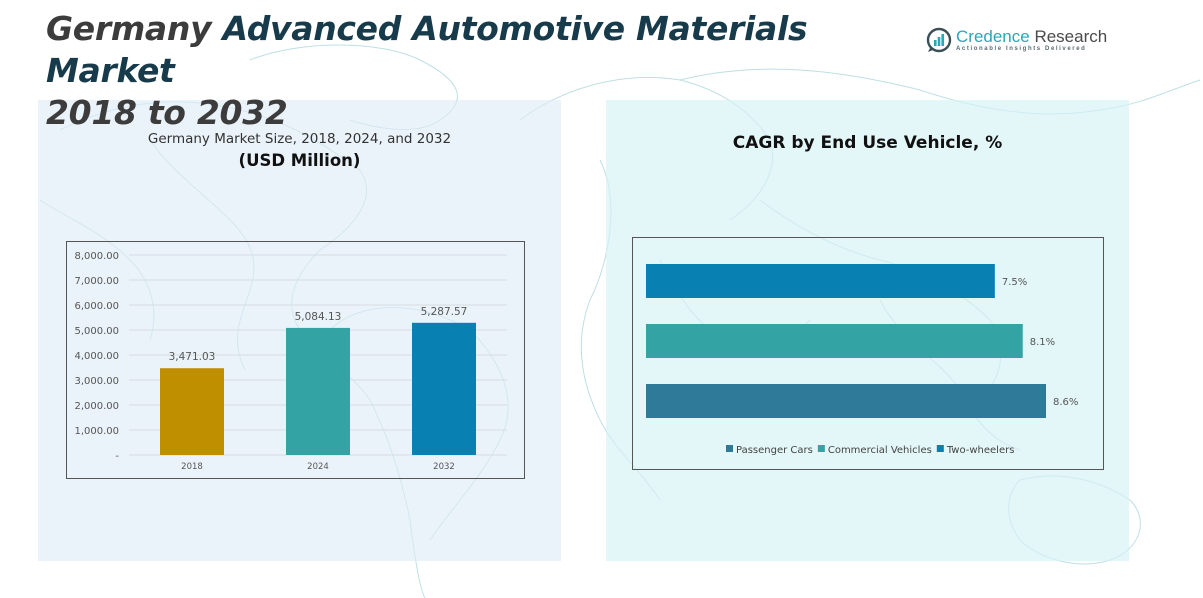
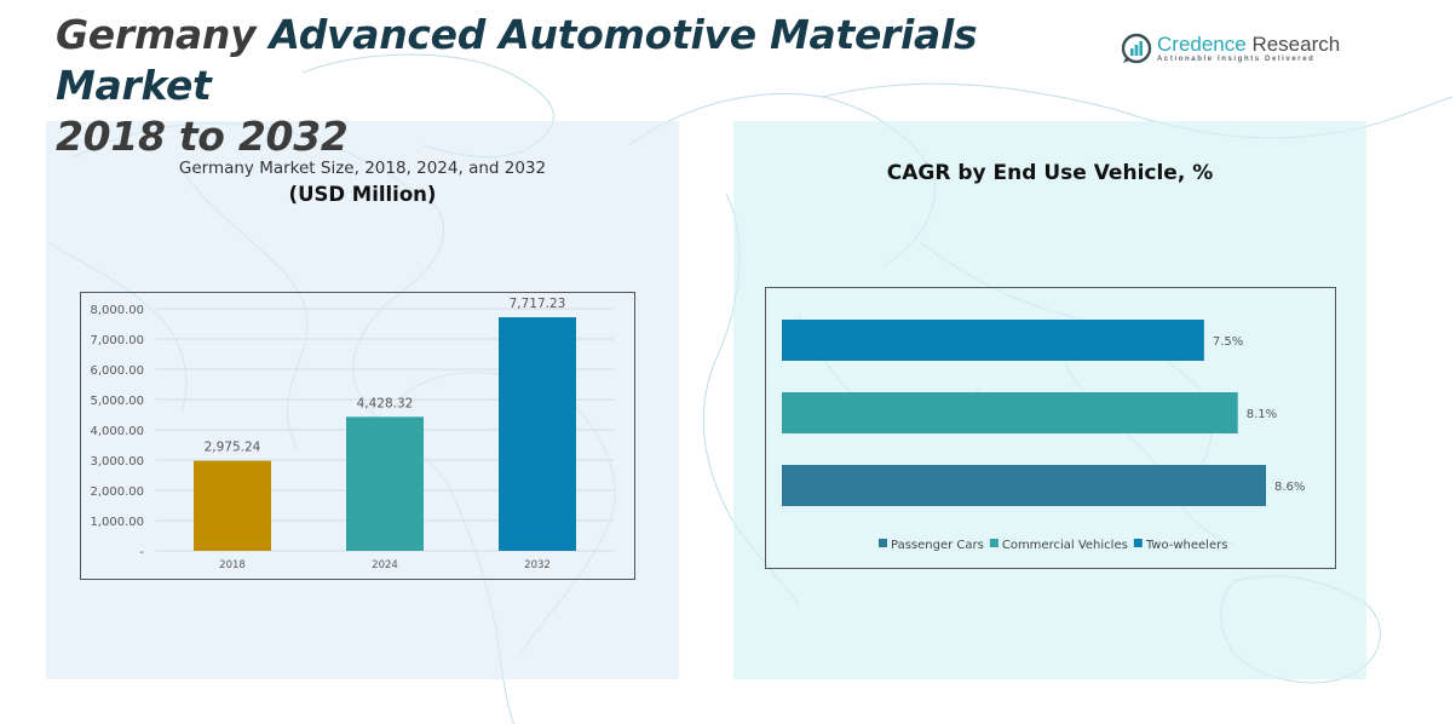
Germany Market Size, 2018, 2024, and 2032/2018: 3,471.03 -> 2,975.24
Germany Market Size, 2018, 2024, and 2032/2024: 5,084.13 -> 4,428.32
Germany Market Size, 2018, 2024, and 2032/2032: 5,287.57 -> 7,717.23
